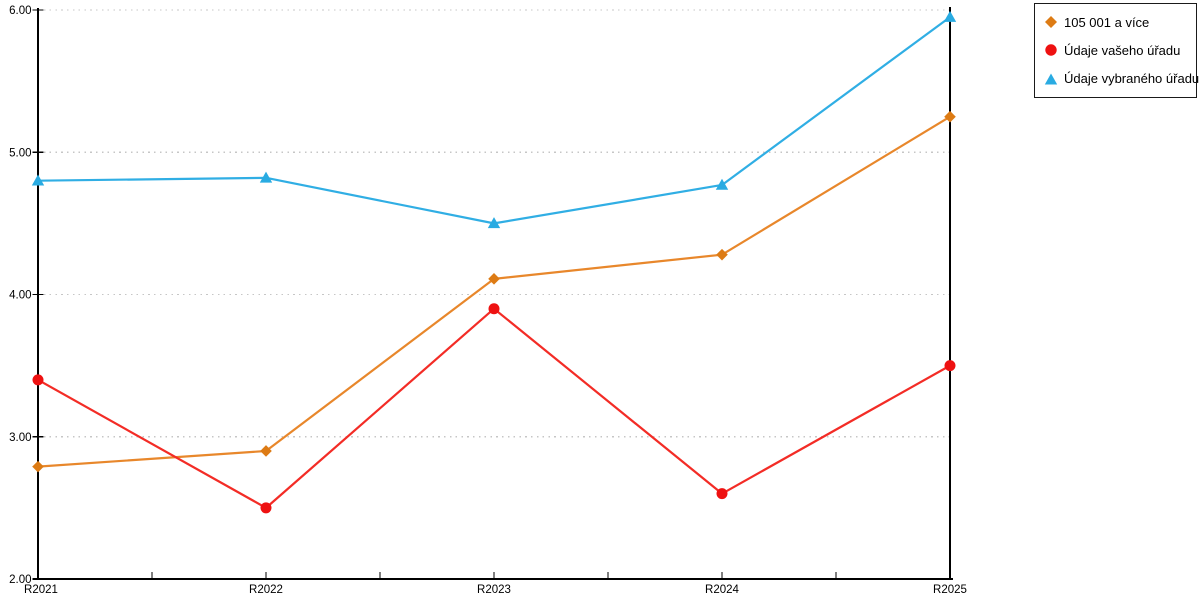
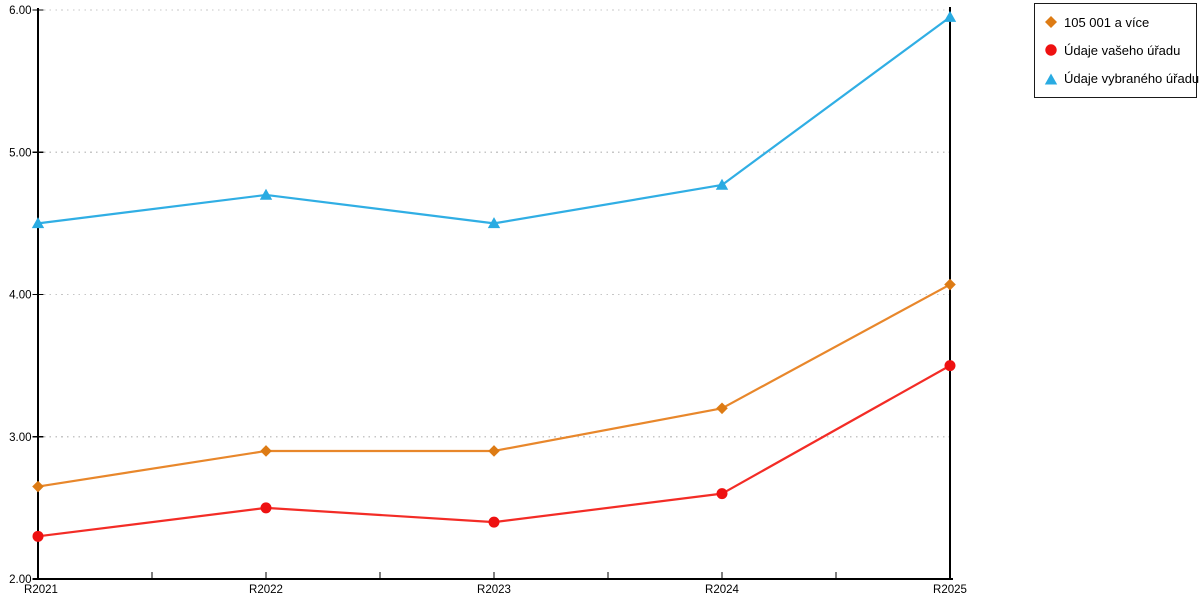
105 001 a více/R2021: 2.79 -> 2.65
Údaje vašeho úřadu/R2021: 3.4 -> 2.3
Údaje vybraného úřadu/R2021: 4.80 -> 4.50
Údaje vybraného úřadu/R2022: 4.82 -> 4.70
105 001 a více/R2023: 4.11 -> 2.90
Údaje vašeho úřadu/R2023: 3.9 -> 2.4
105 001 a více/R2024: 4.28 -> 3.20
105 001 a více/R2025: 5.25 -> 4.07
